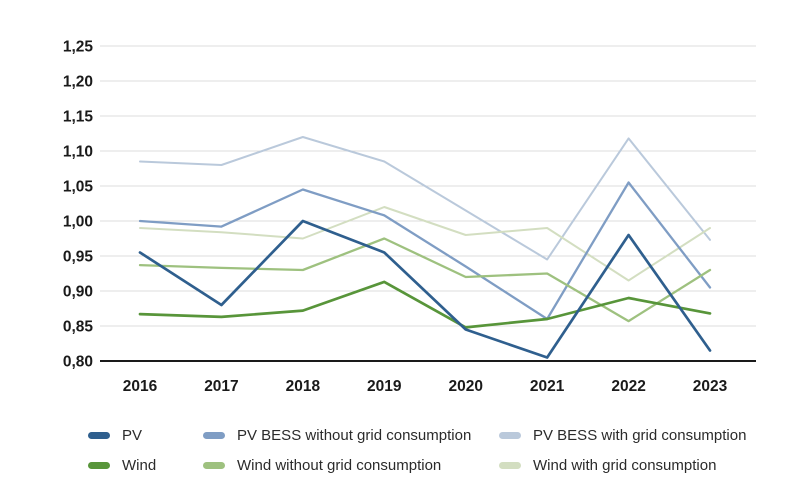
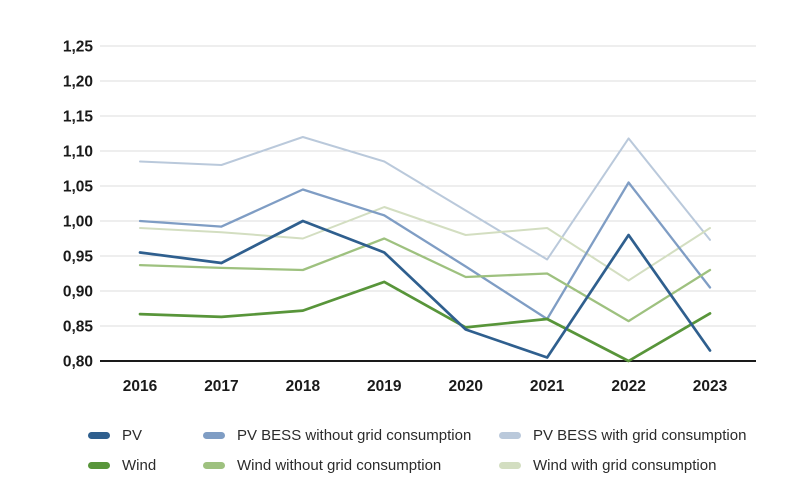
PV/2017: 0,88 -> 0,94
Wind/2022: 0,89 -> 0,80
